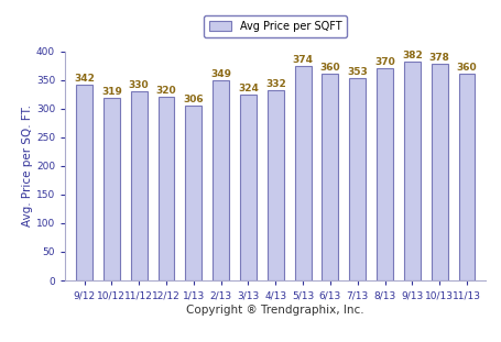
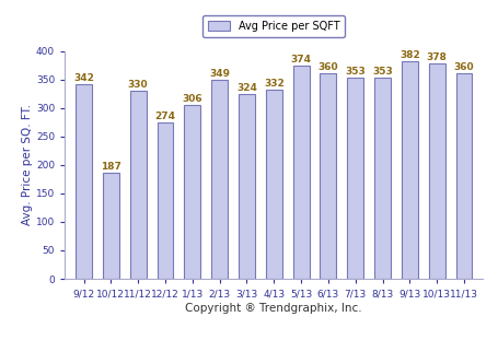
10/12: 319 -> 187
12/12: 320 -> 274
8/13: 370 -> 353
